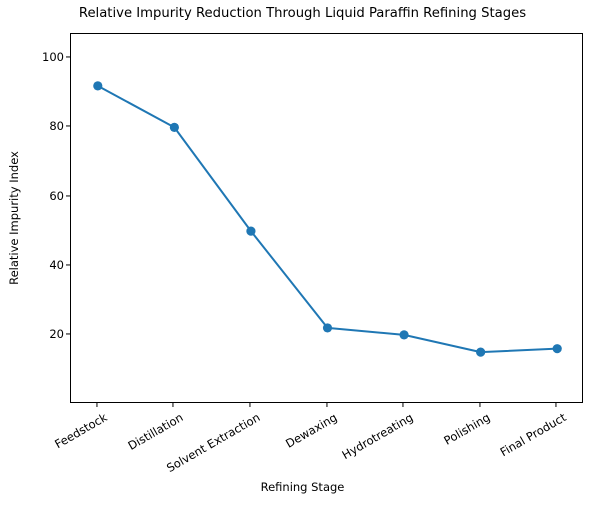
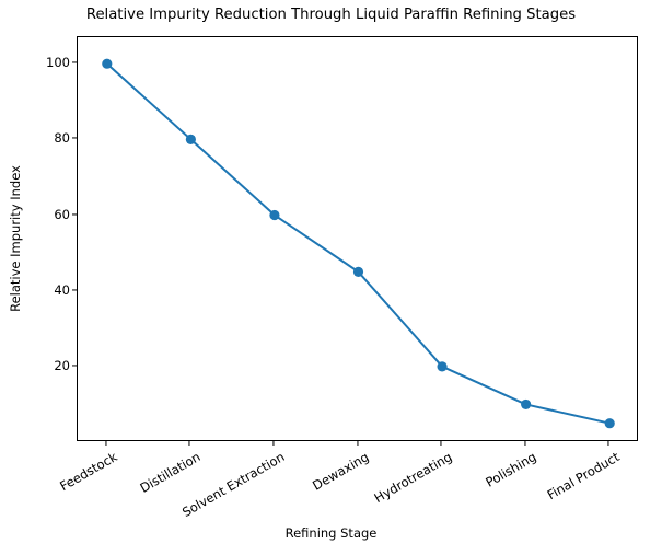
Feedstock: 92 -> 100
Solvent Extraction: 50 -> 60
Dewaxing: 22 -> 45
Polishing: 15 -> 10
Final Product: 16 -> 5
